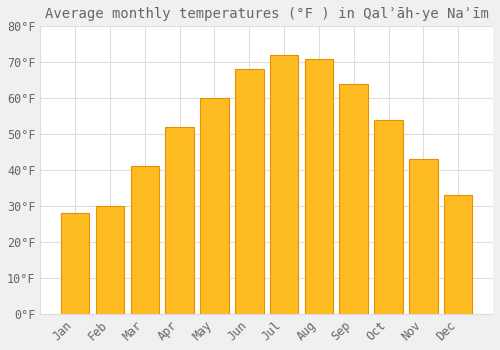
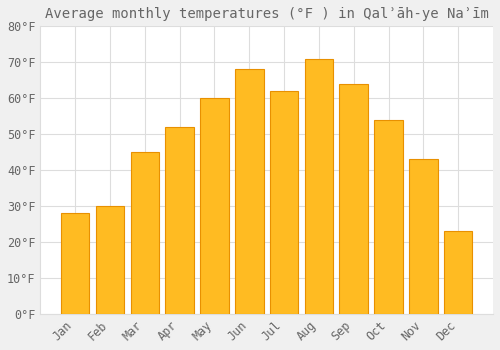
Mar: 41°F -> 45°F
Jul: 72°F -> 62°F
Dec: 33°F -> 23°F
